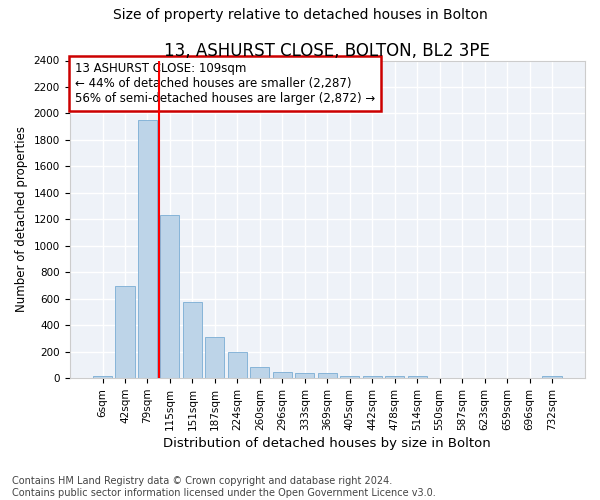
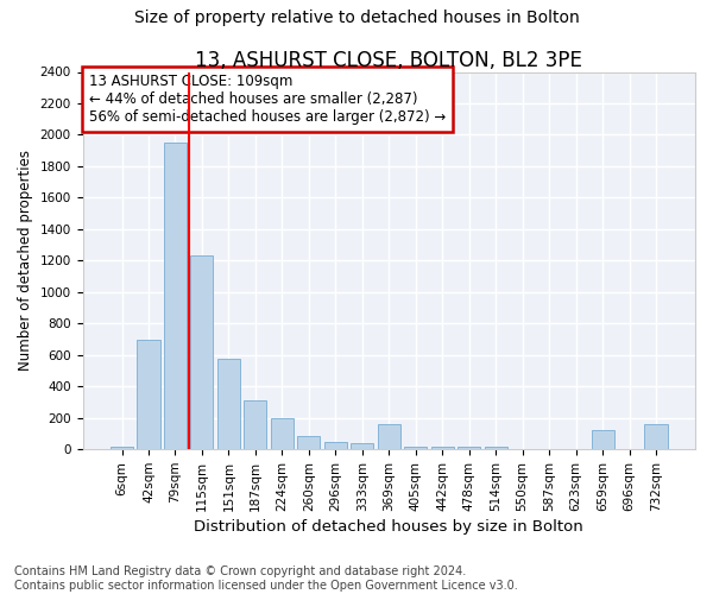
369sqm: 40 -> 160
659sqm: 0 -> 120
732sqm: 20 -> 160
